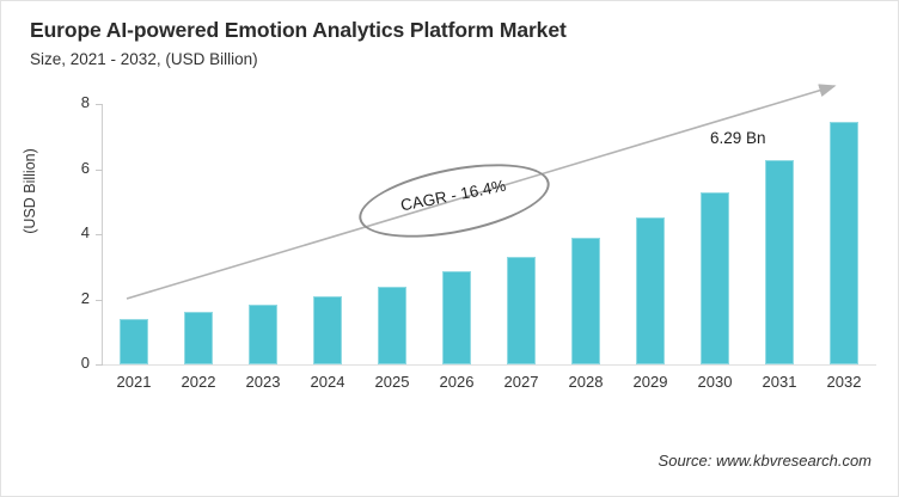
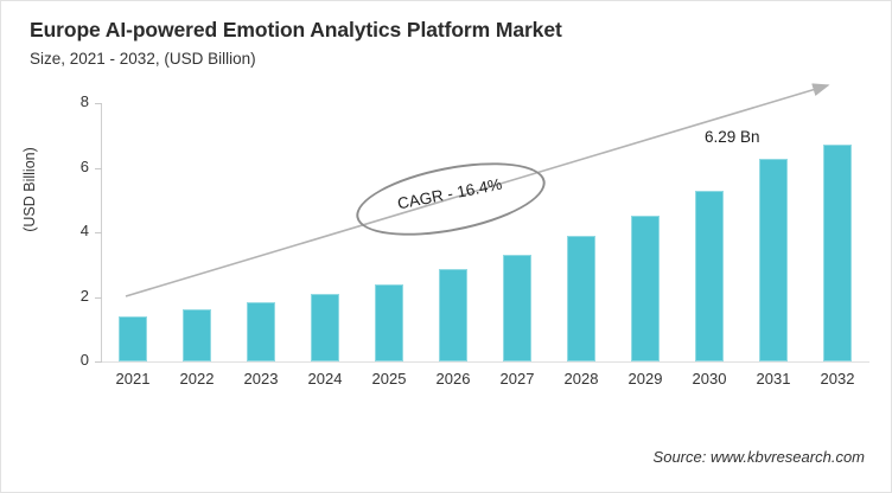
2032: 7.5 -> 6.7
